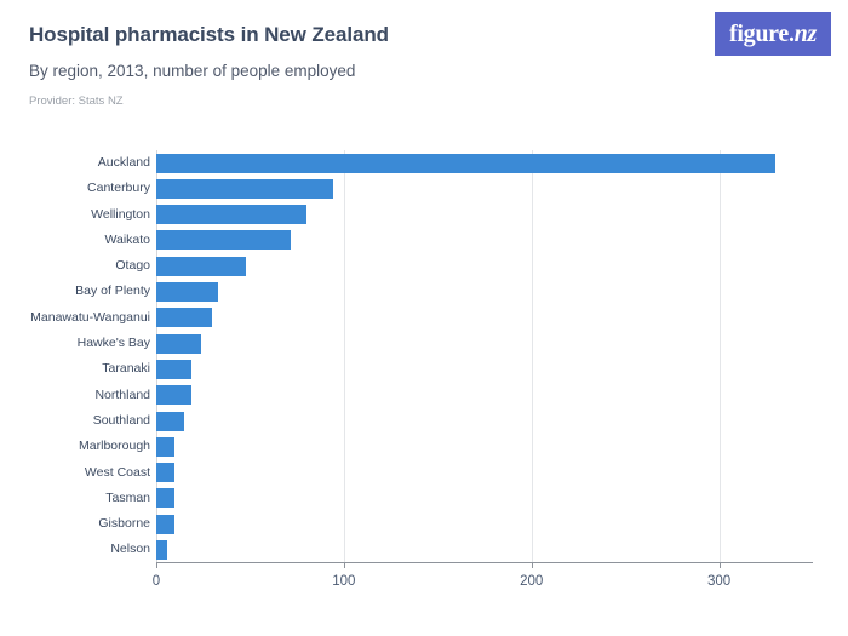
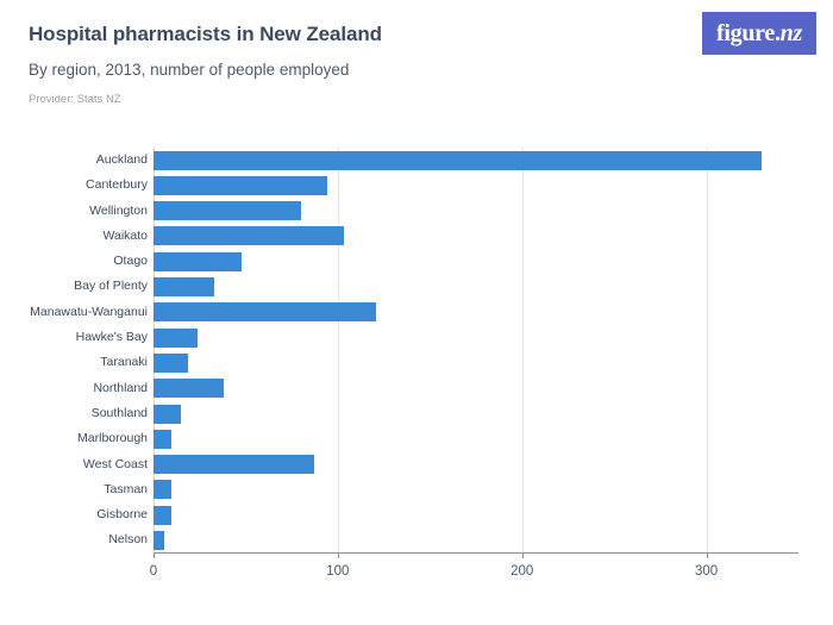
Waikato: 72 -> 103
Manawatu-Wanganui: 30 -> 121
Northland: 19 -> 38
West Coast: 10 -> 87
